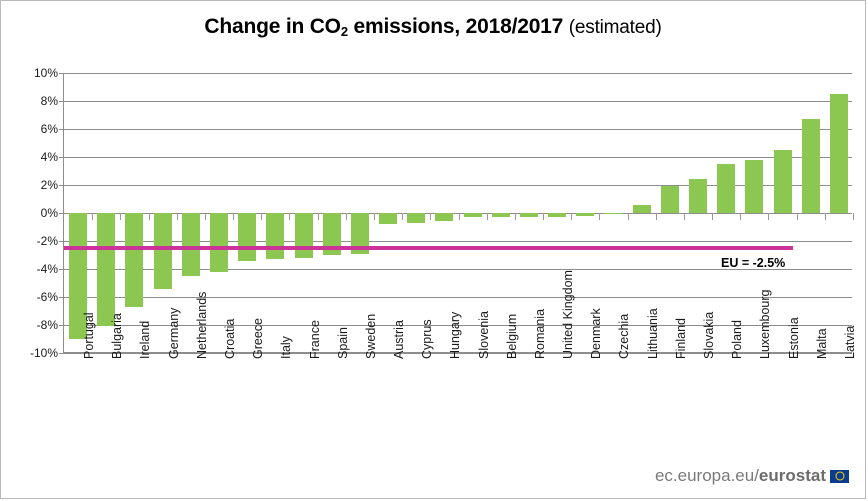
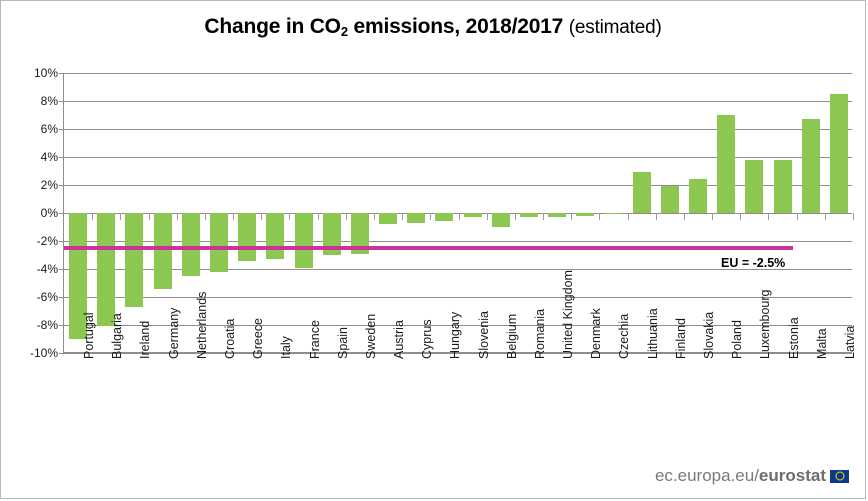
France: -3.2% -> -3.9%
Belgium: -0.3% -> -1.0%
Lithuania: 0.6% -> 2.9%
Poland: 3.5% -> 7.0%
Estonia: 4.5% -> 3.8%
